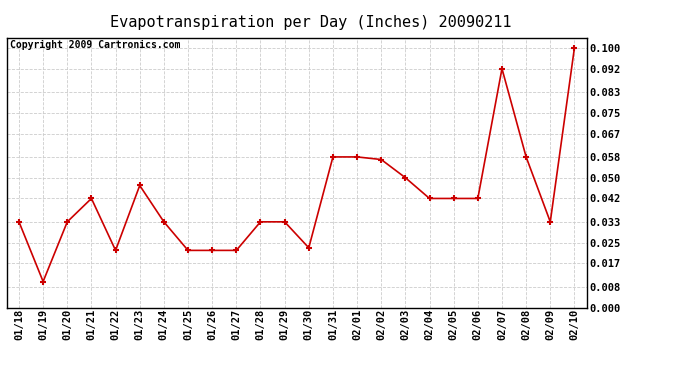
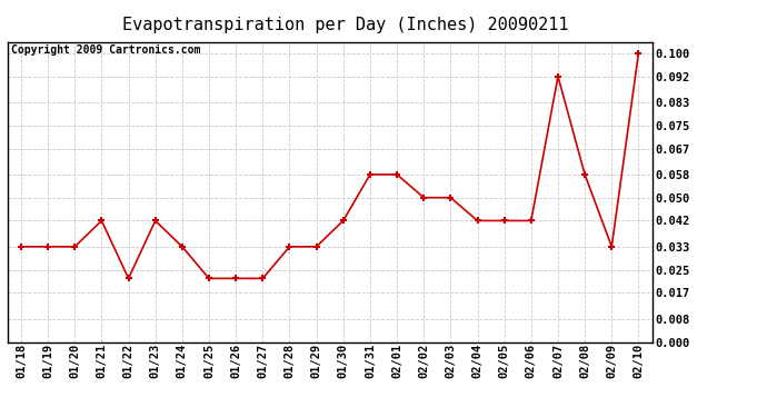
01/19: 0.010 -> 0.033
01/23: 0.047 -> 0.042
01/30: 0.023 -> 0.042
02/02: 0.057 -> 0.050
